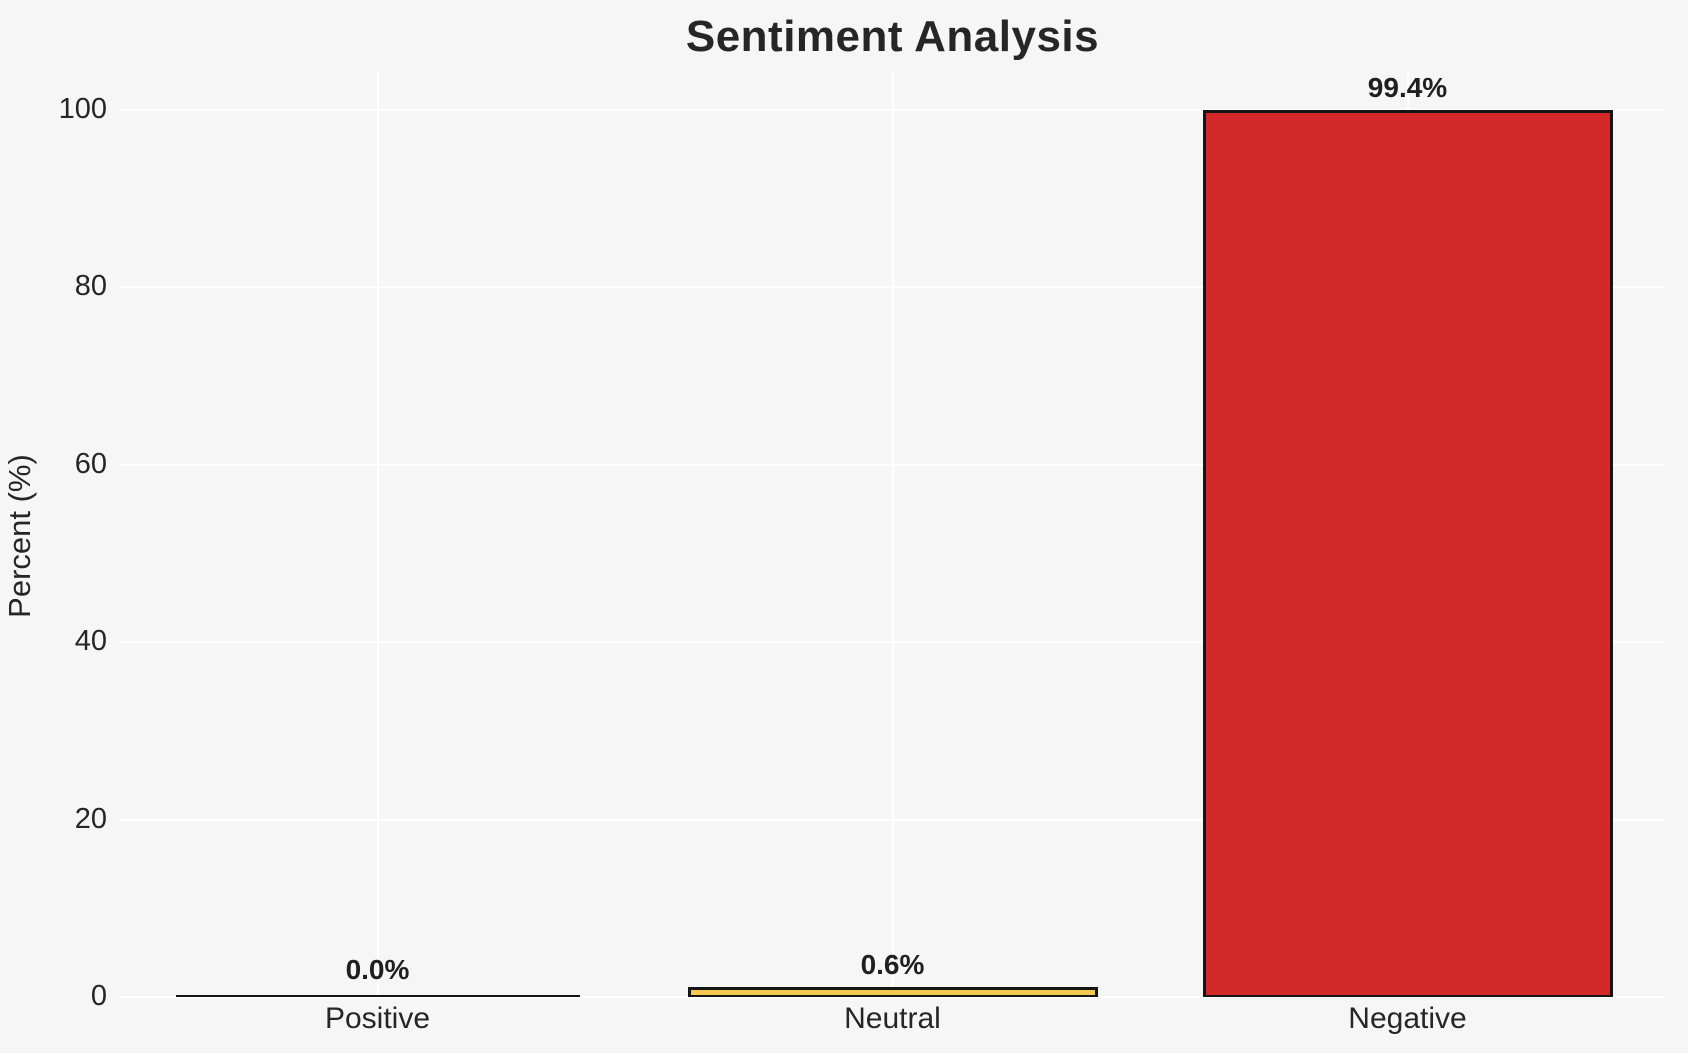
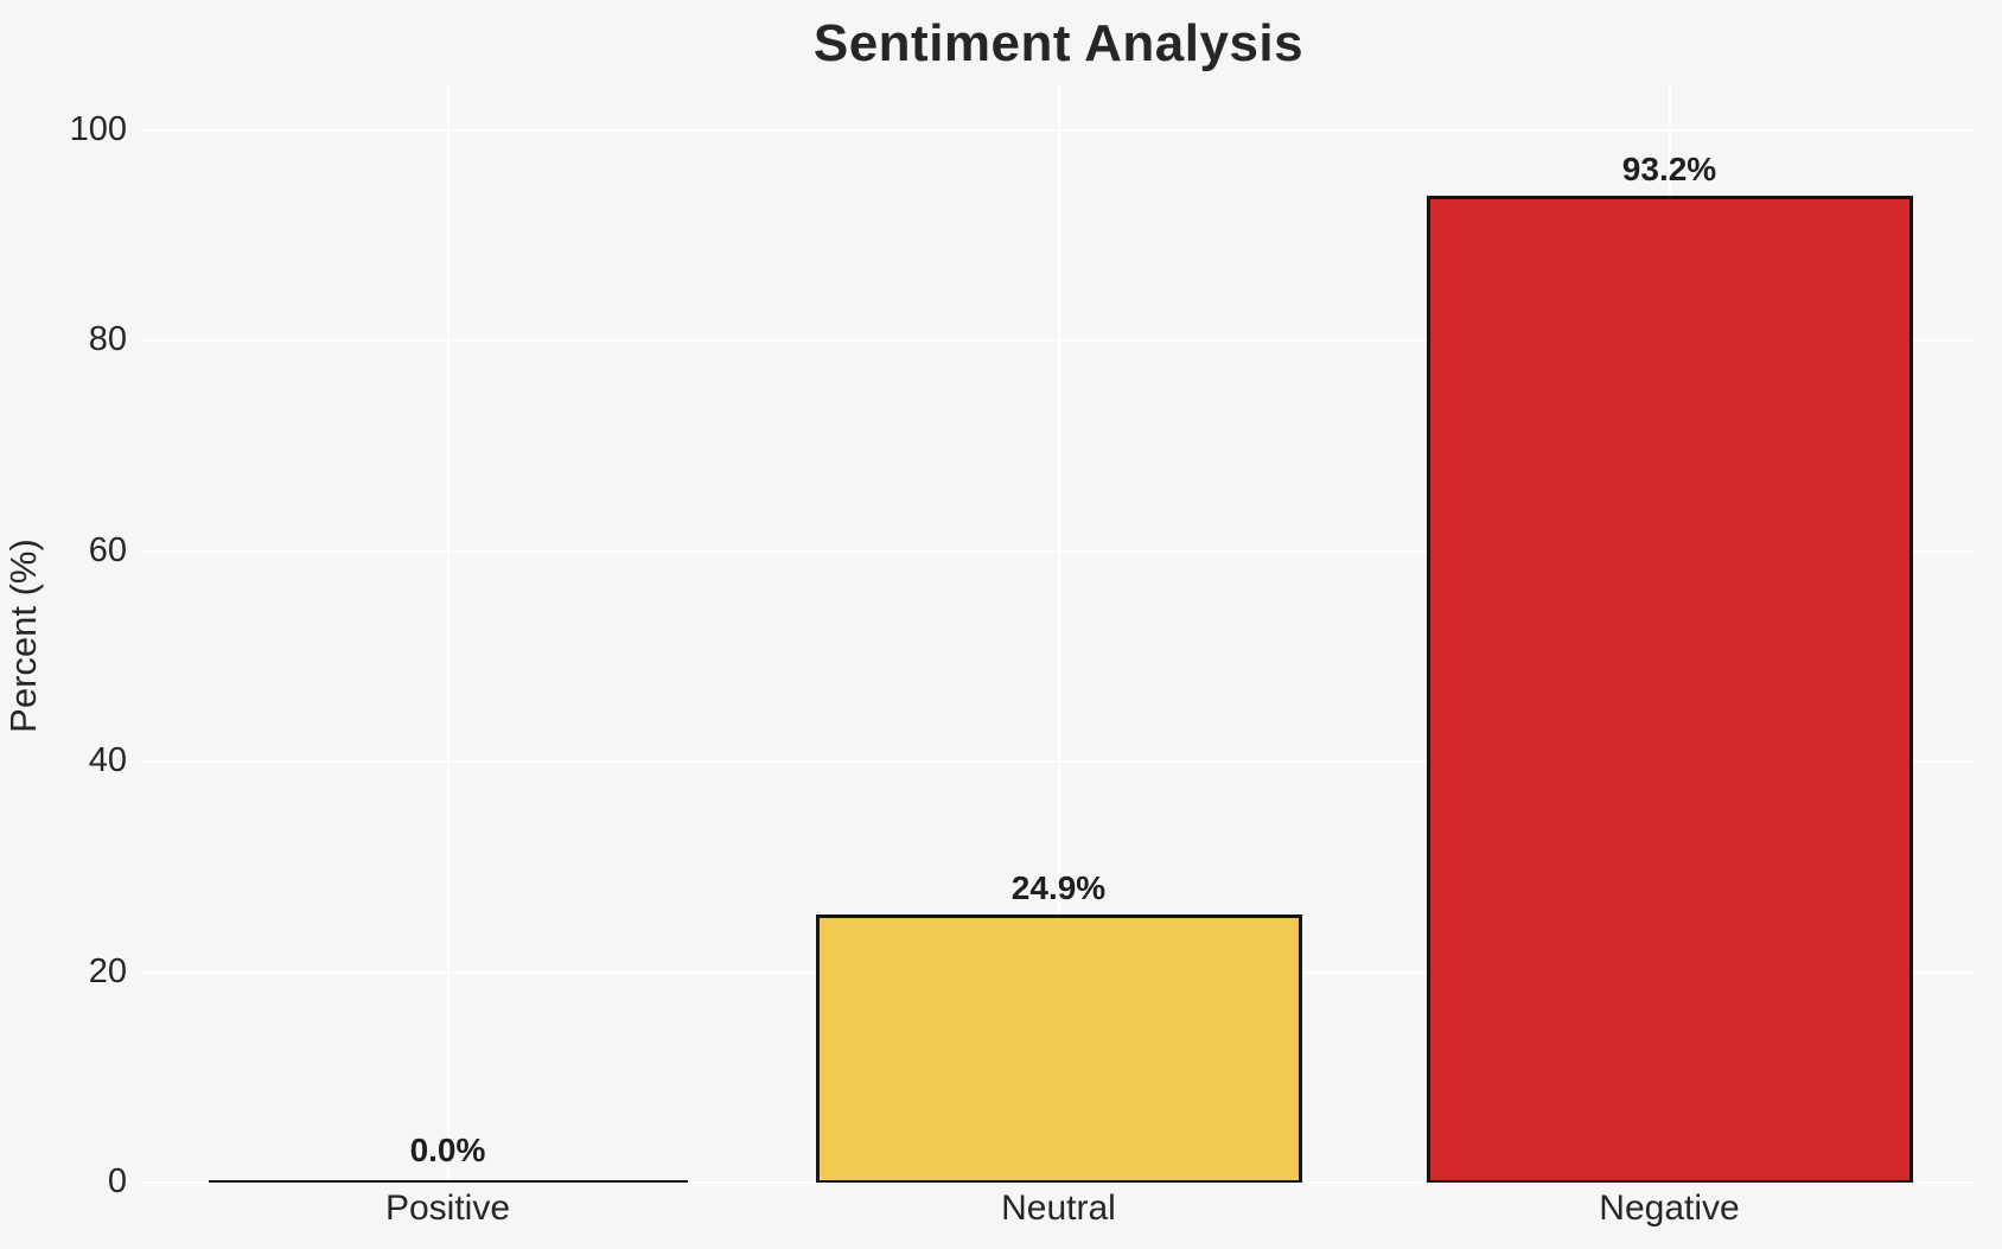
Neutral: 0.6% -> 24.9%
Negative: 99.4% -> 93.2%
